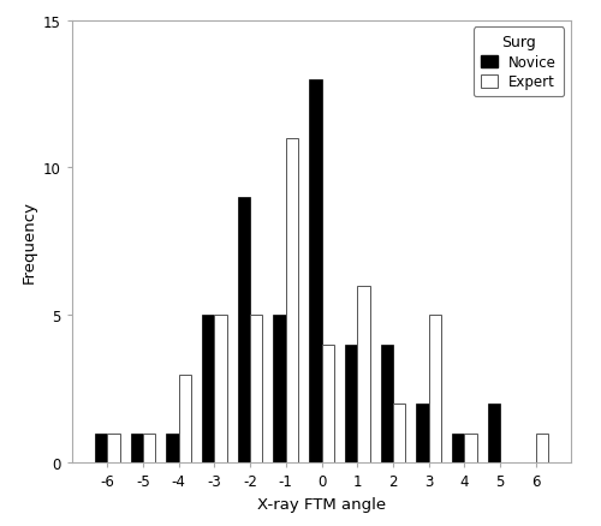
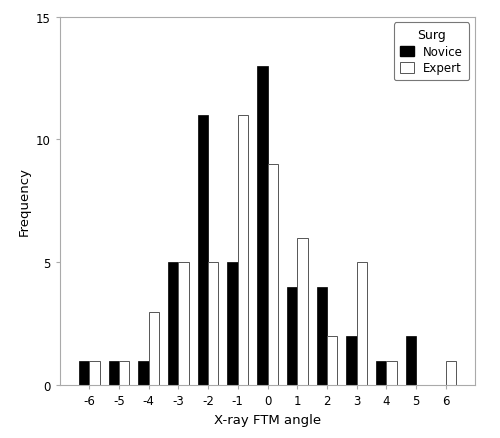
Novice/-2: 9 -> 11
Expert/0: 4 -> 9
